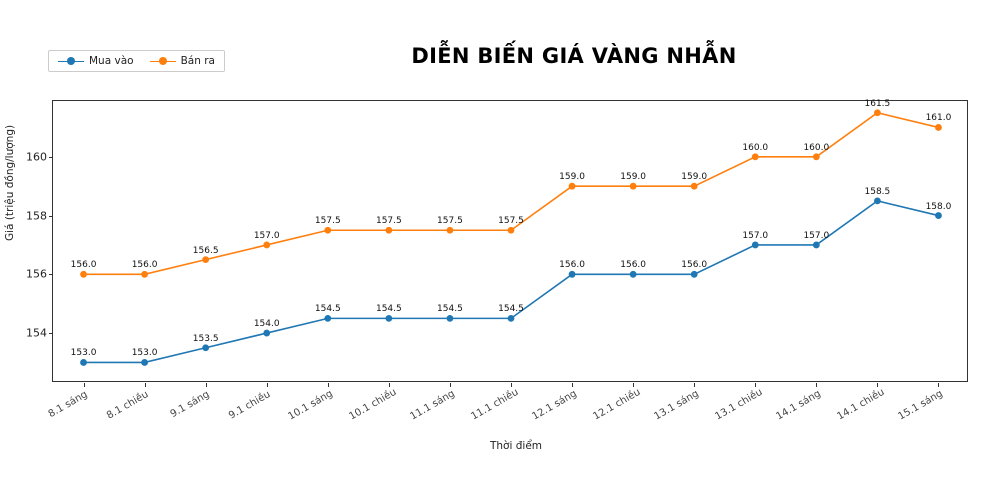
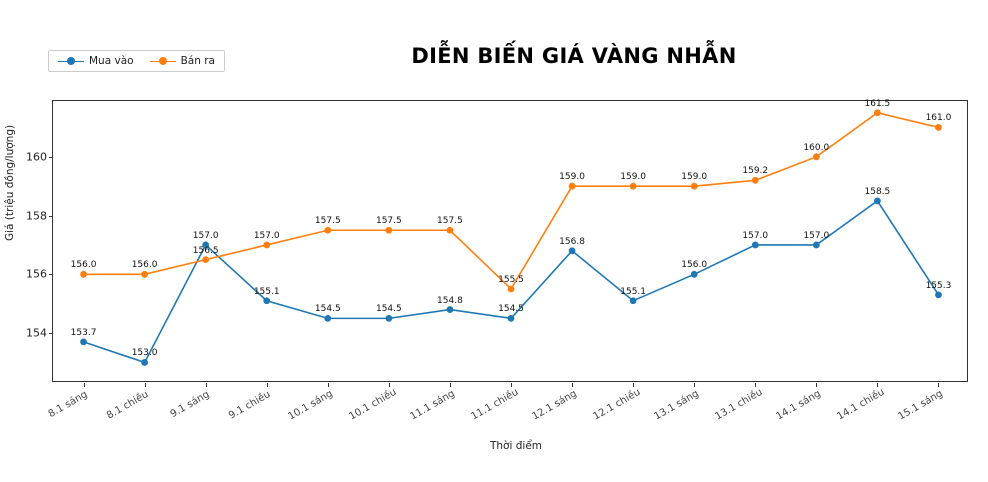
Mua vào/8.1 sáng: 153.0 -> 153.7
Mua vào/9.1 sáng: 153.5 -> 157.0
Mua vào/9.1 chiều: 154.0 -> 155.1
Mua vào/11.1 sáng: 154.5 -> 154.8
Bán ra/11.1 chiều: 157.5 -> 155.5
Mua vào/12.1 sáng: 156.0 -> 156.8
Mua vào/12.1 chiều: 156.0 -> 155.1
Bán ra/13.1 chiều: 160.0 -> 159.2
Mua vào/15.1 sáng: 158.0 -> 155.3
